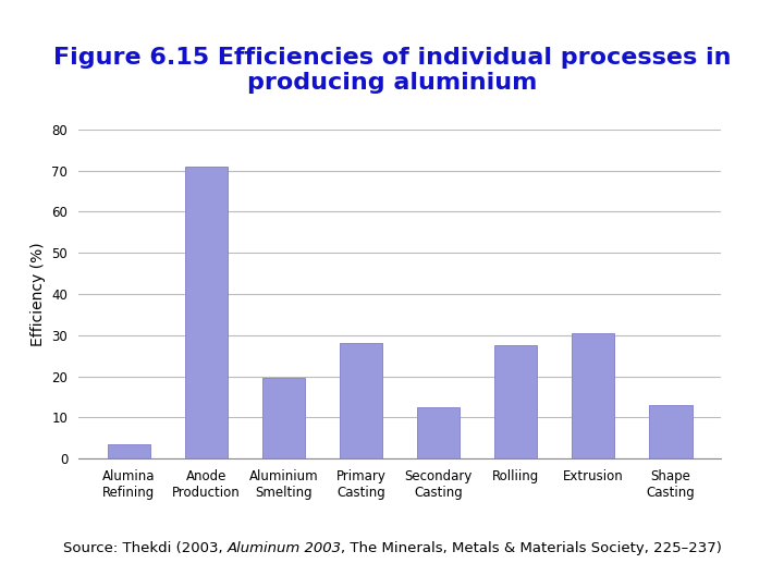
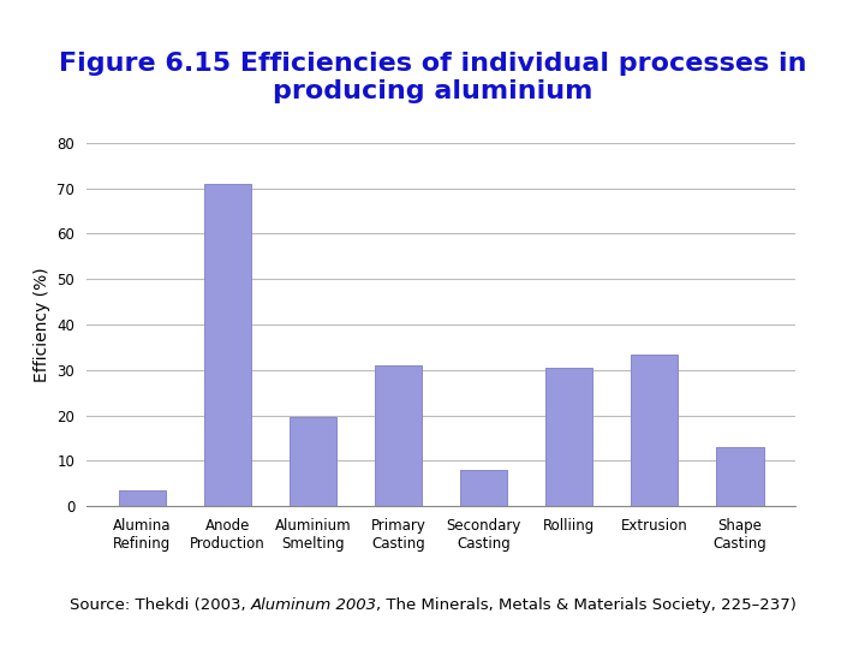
Primary Casting: 28.0 -> 31.0
Secondary Casting: 12.5 -> 8.0
Rolliing: 27.5 -> 30.5
Extrusion: 30.5 -> 33.5
